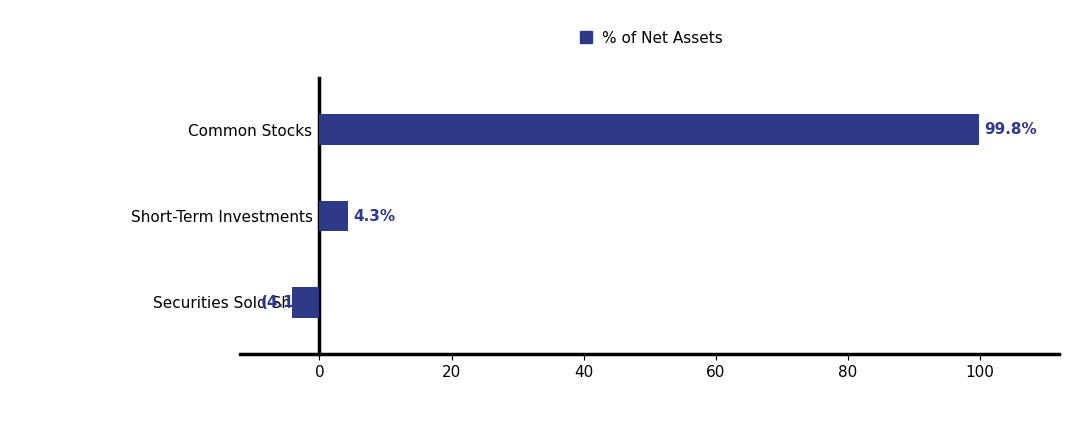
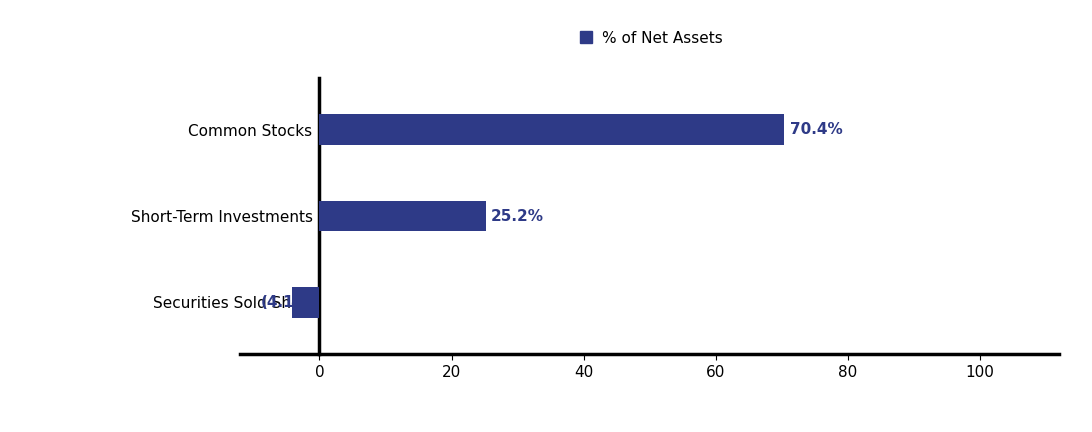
Common Stocks: 99.8% -> 70.4%
Short-Term Investments: 4.3% -> 25.2%
